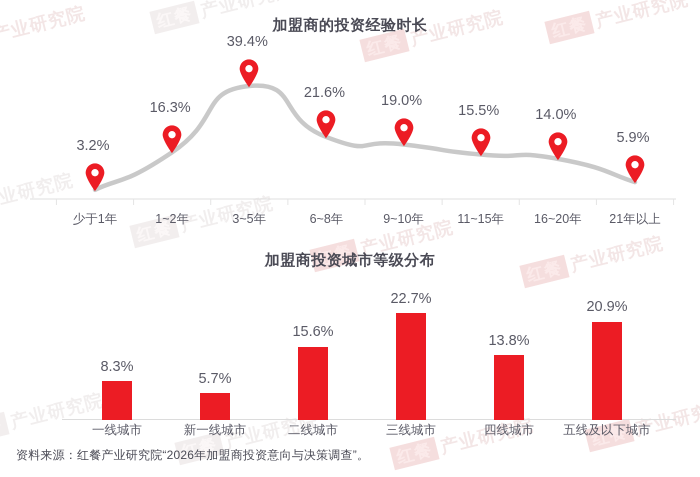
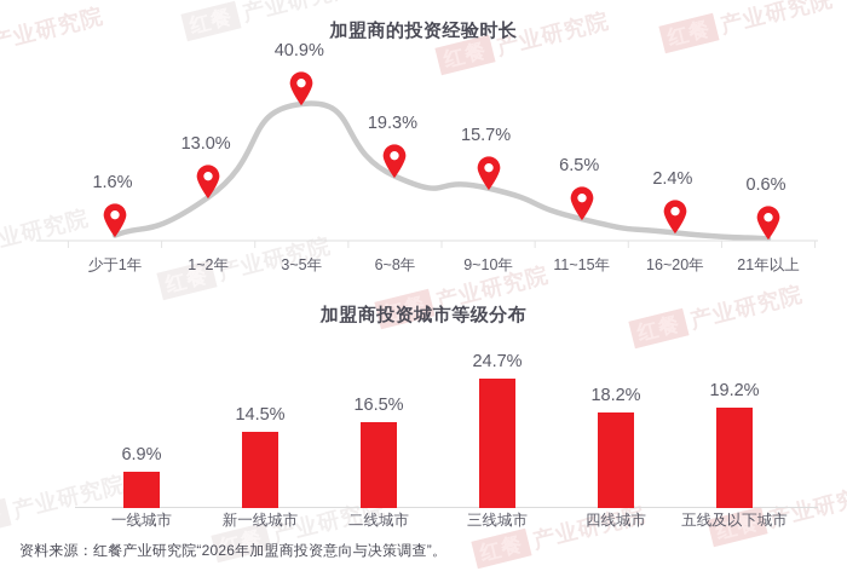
加盟商的投资经验时长/少于1年: 3.2% -> 1.6%
加盟商的投资经验时长/1~2年: 16.3% -> 13.0%
加盟商的投资经验时长/3~5年: 39.4% -> 40.9%
加盟商的投资经验时长/6~8年: 21.6% -> 19.3%
加盟商的投资经验时长/9~10年: 19.0% -> 15.7%
加盟商的投资经验时长/11~15年: 15.5% -> 6.5%
加盟商的投资经验时长/16~20年: 14.0% -> 2.4%
加盟商的投资经验时长/21年以上: 5.9% -> 0.6%
加盟商投资城市等级分布/一线城市: 8.3% -> 6.9%
加盟商投资城市等级分布/新一线城市: 5.7% -> 14.5%
加盟商投资城市等级分布/二线城市: 15.6% -> 16.5%
加盟商投资城市等级分布/三线城市: 22.7% -> 24.7%
加盟商投资城市等级分布/四线城市: 13.8% -> 18.2%
加盟商投资城市等级分布/五线及以下城市: 20.9% -> 19.2%
